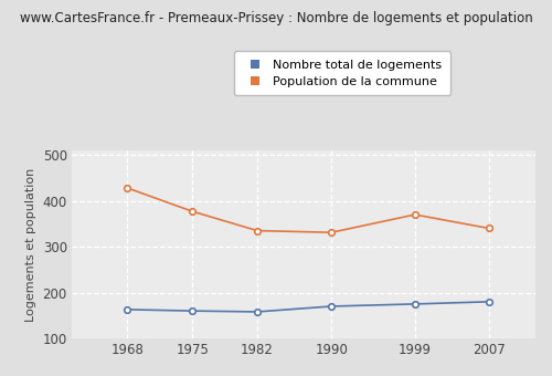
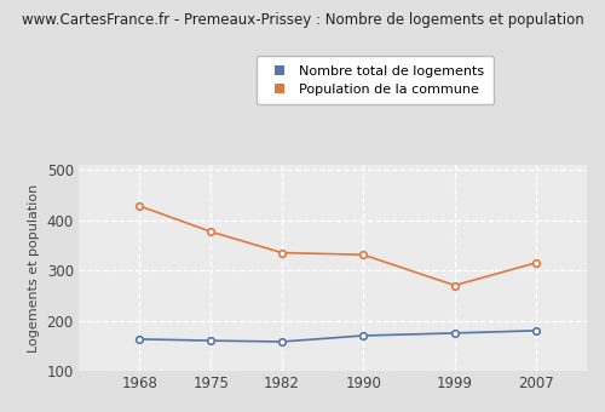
Population de la commune/1999: 370 -> 270
Population de la commune/2007: 340 -> 315
